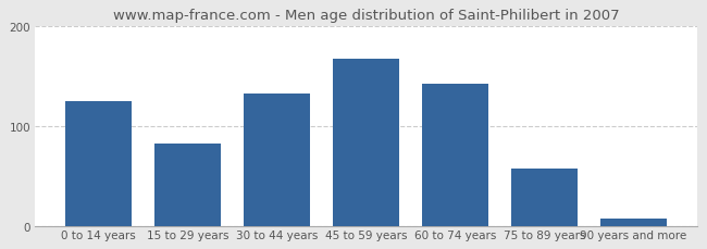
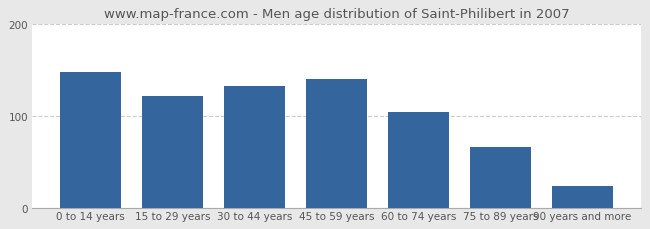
0 to 14 years: 125 -> 148
15 to 29 years: 83 -> 122
45 to 59 years: 168 -> 140
60 to 74 years: 143 -> 104
75 to 89 years: 58 -> 66
90 years and more: 7 -> 24
